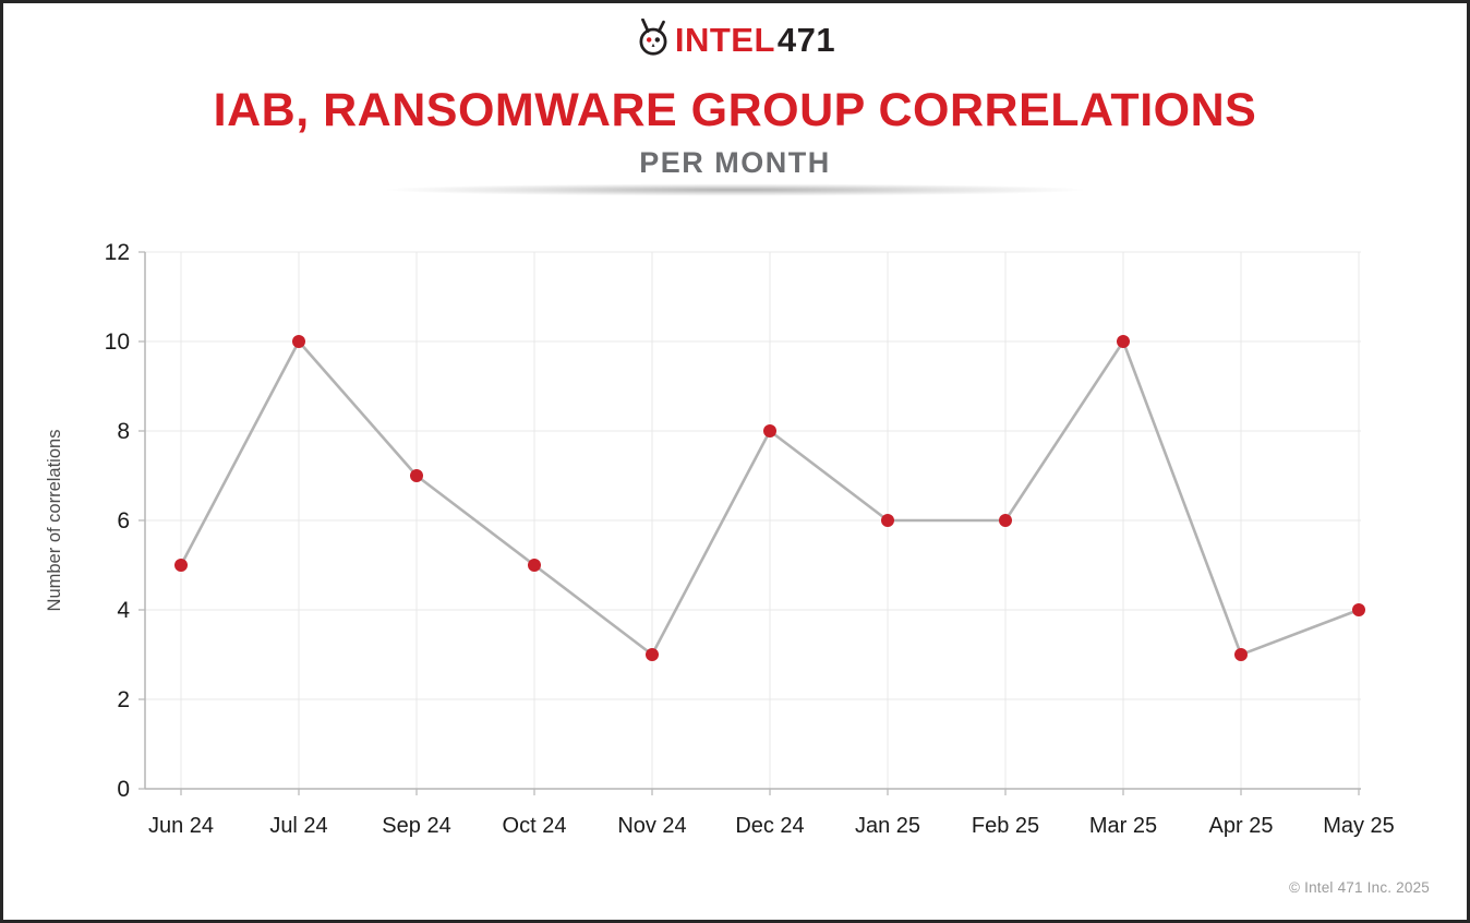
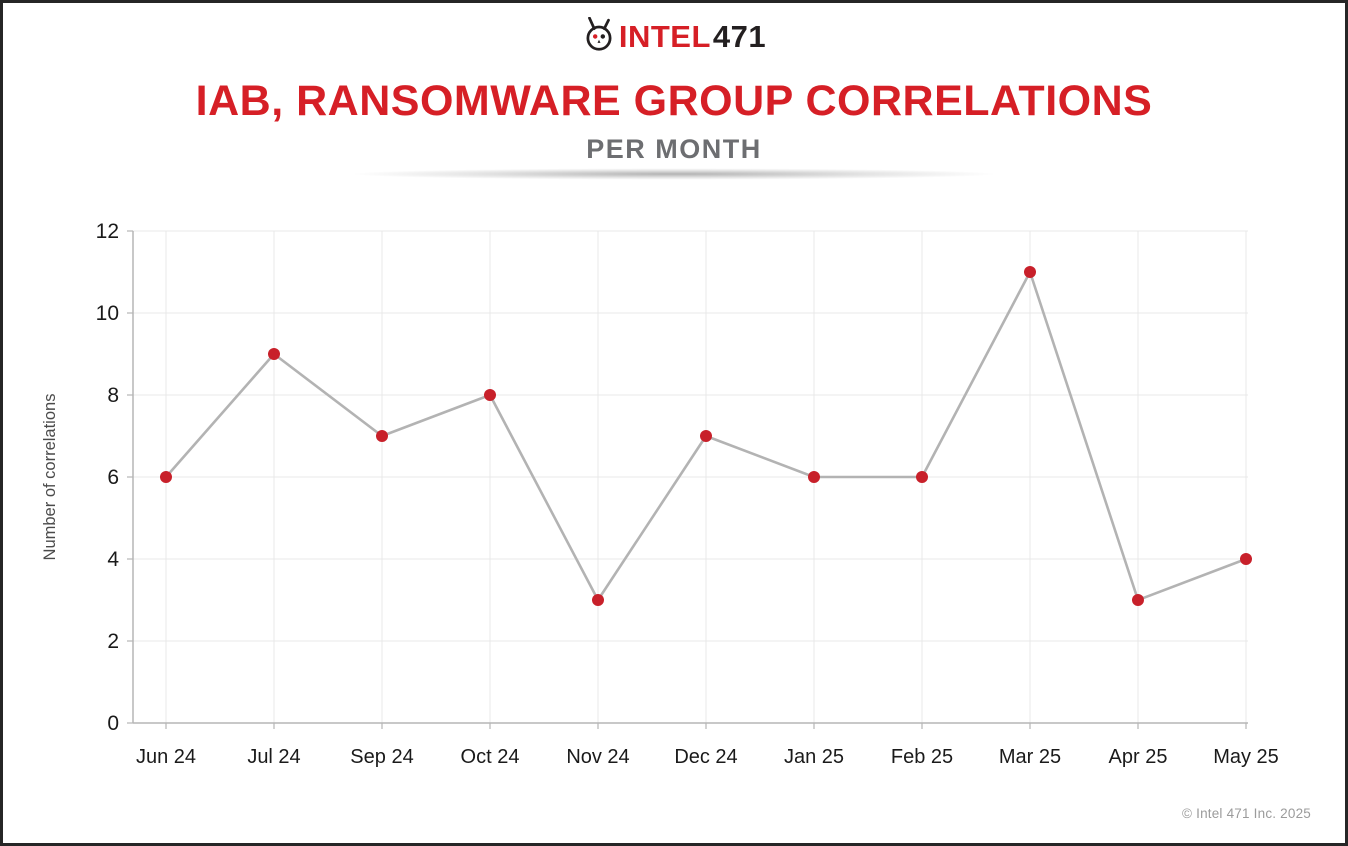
Jun 24: 5 -> 6
Jul 24: 10 -> 9
Oct 24: 5 -> 8
Dec 24: 8 -> 7
Mar 25: 10 -> 11
